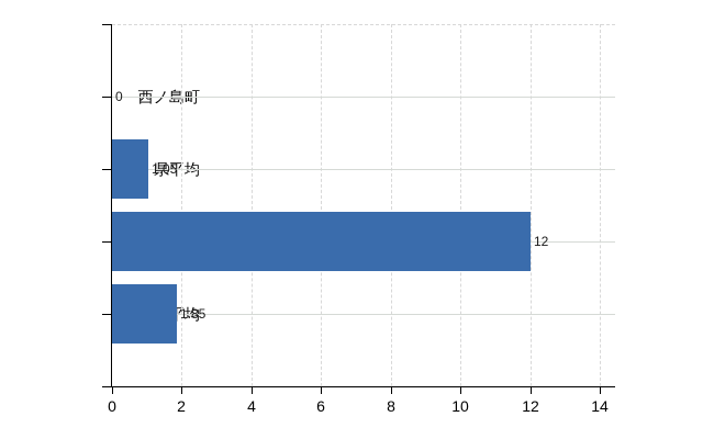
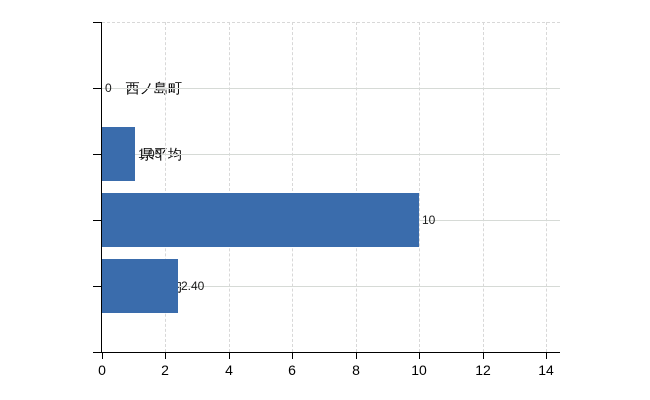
県最大: 12 -> 10
全国平均: 1.85 -> 2.40
